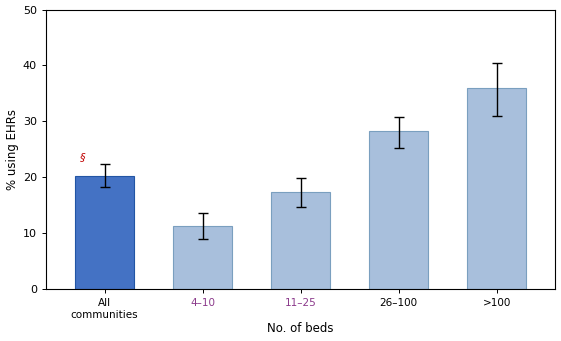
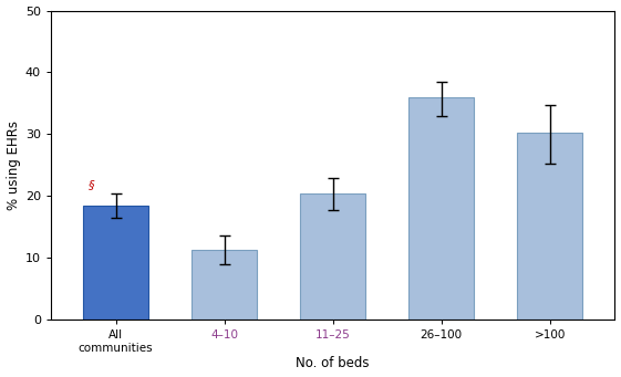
All communities: 20.3 -> 18.4
11–25: 17.3 -> 20.4
26–100: 28.3 -> 36.0
>100: 36.0 -> 30.2
